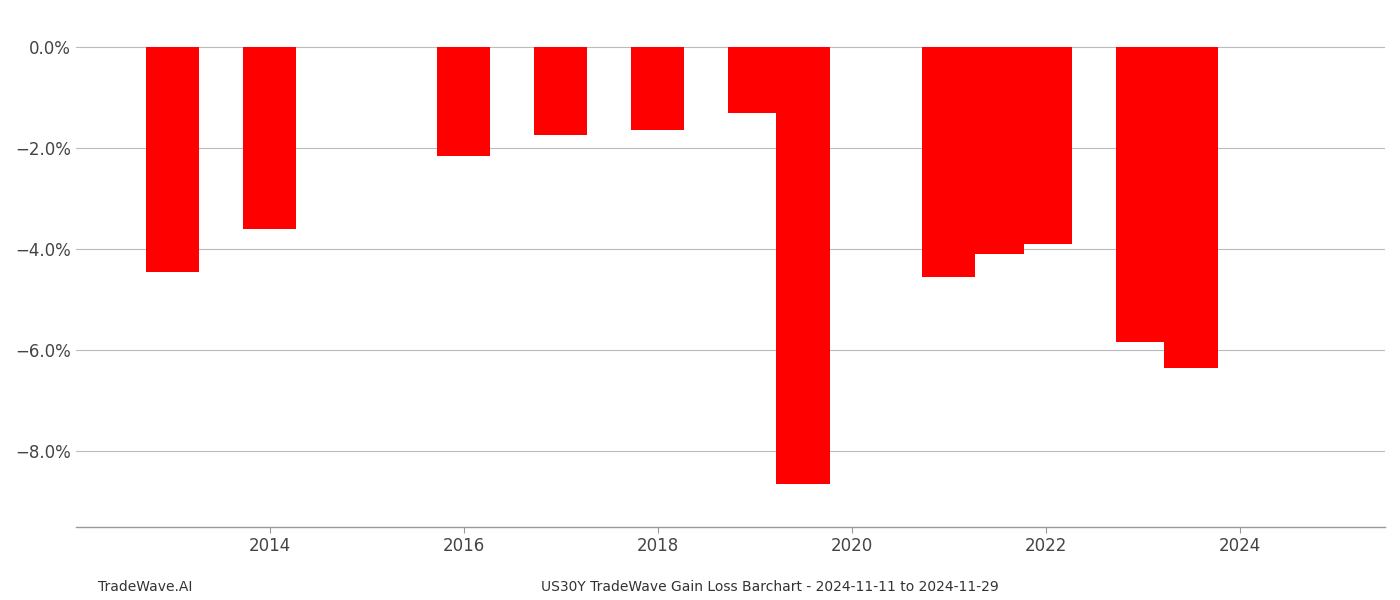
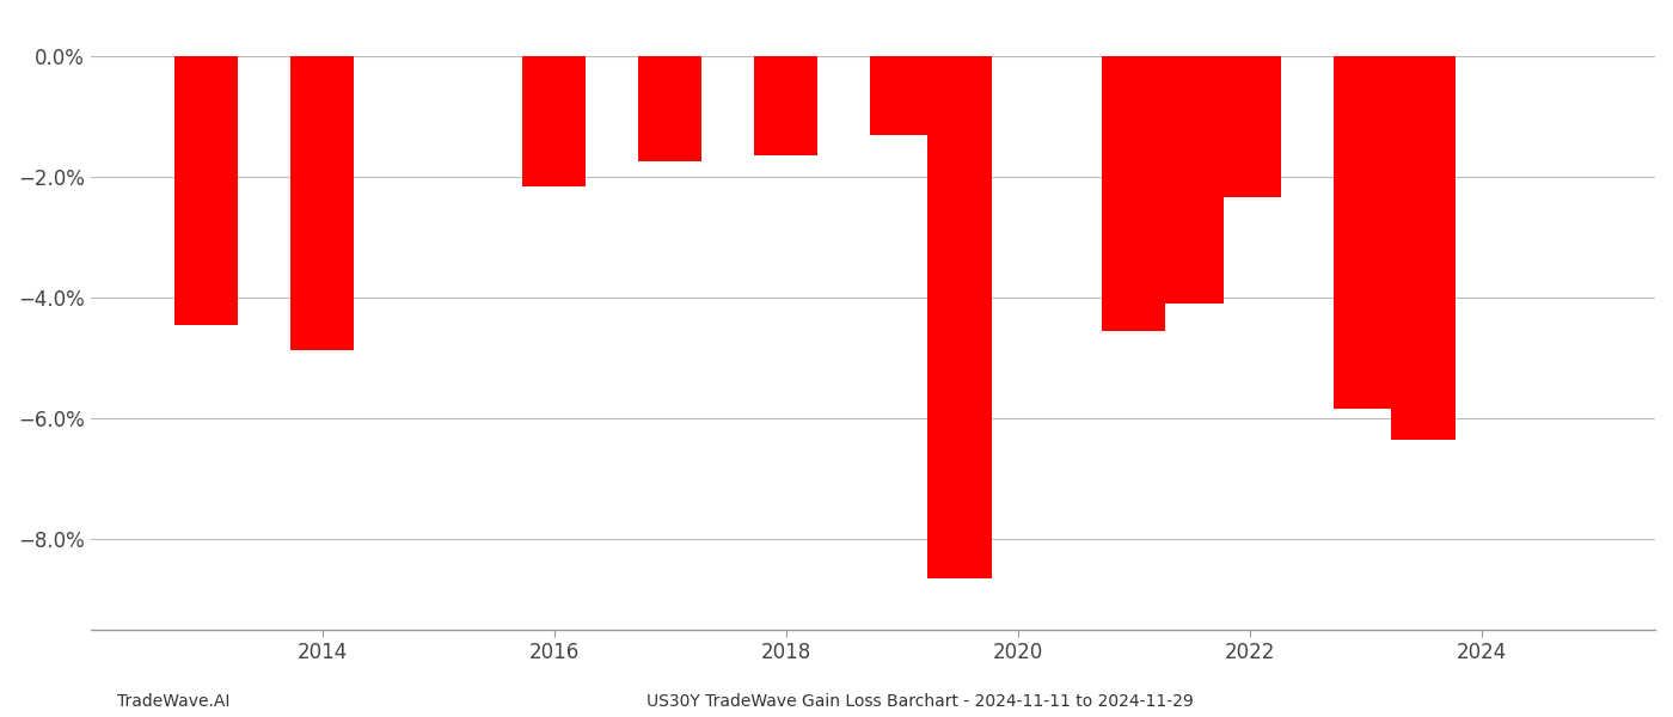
2014: -3.60% -> -4.88%
2022: -3.90% -> -2.34%
